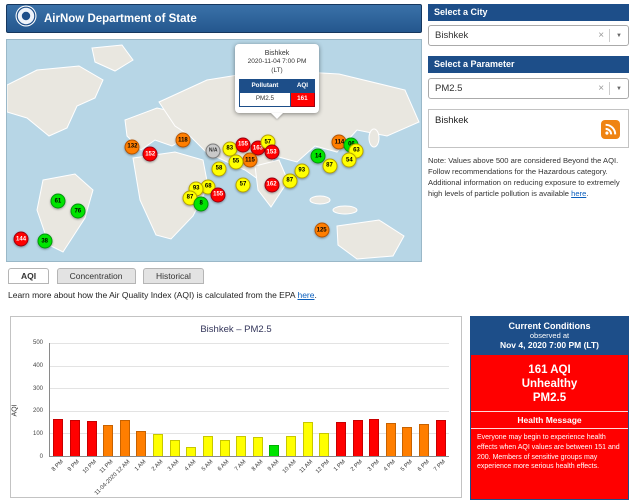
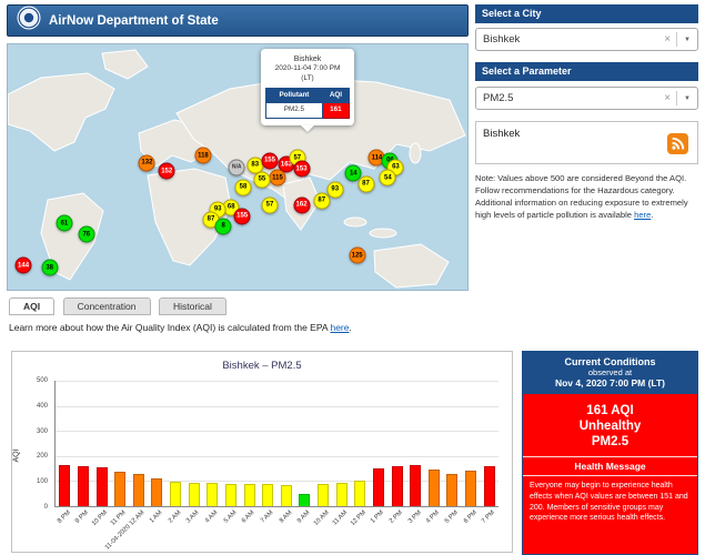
11-04-2020 12 AM: 160 -> 130
3 AM: 70 -> 100
4 AM: 40 -> 90
6 AM: 70 -> 90
11 AM: 150 -> 90
